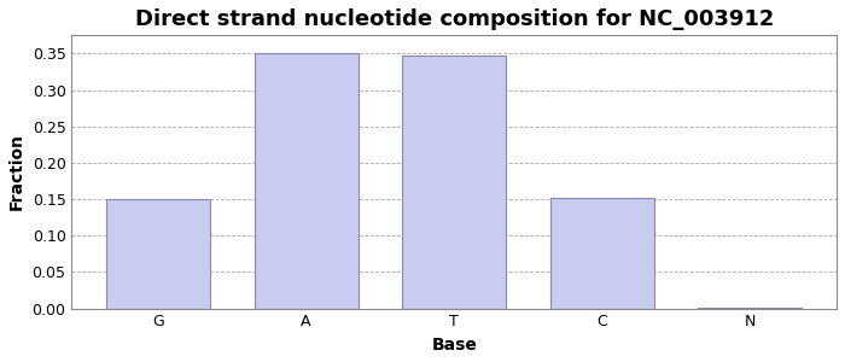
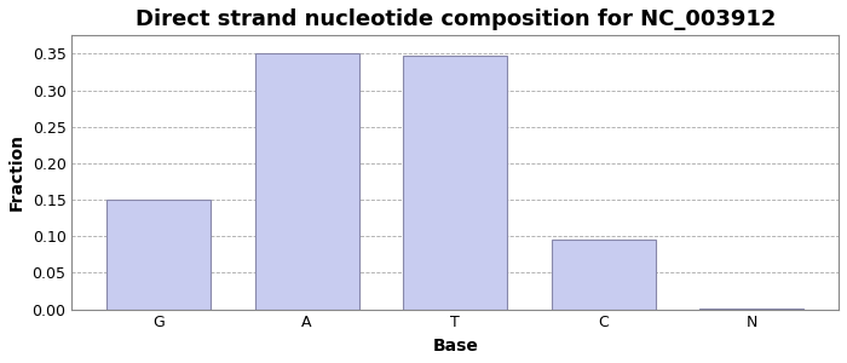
C: 0.152 -> 0.096
